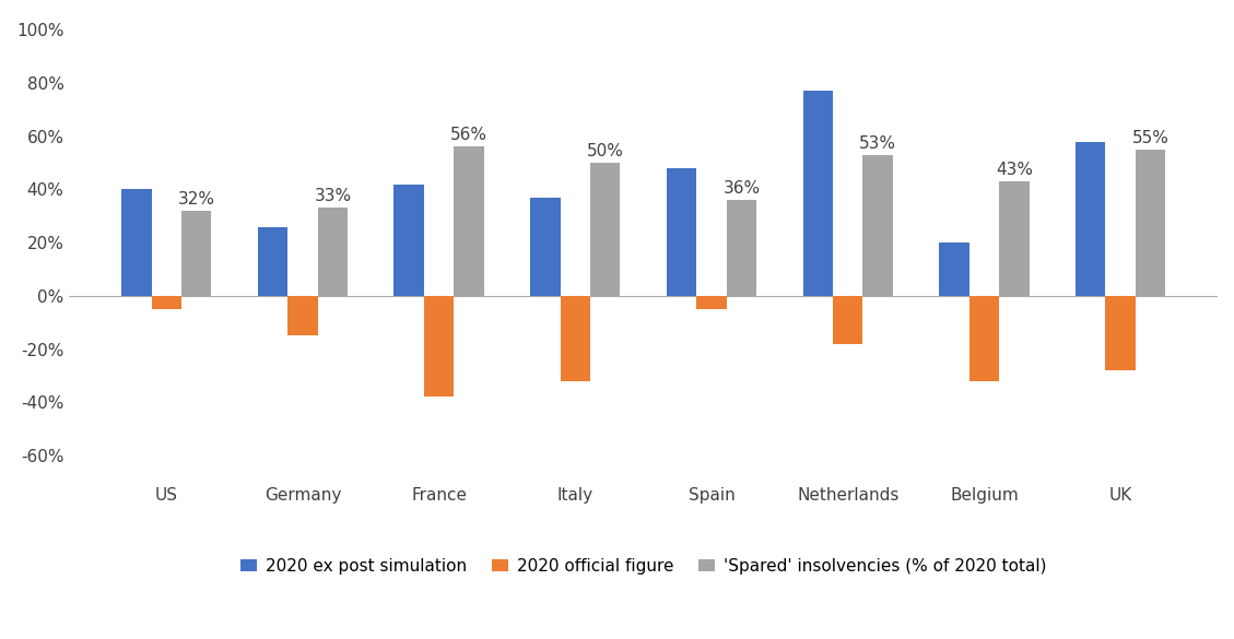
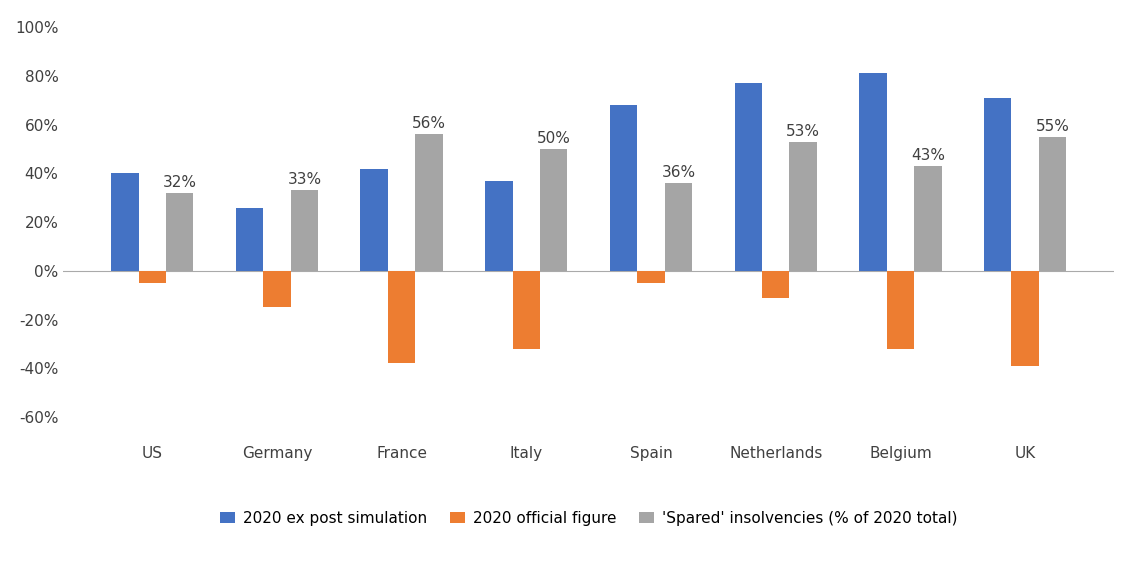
2020 ex post simulation/Spain: 48% -> 68%
2020 official figure/Netherlands: -18% -> -11%
2020 ex post simulation/Belgium: 20% -> 81%
2020 ex post simulation/UK: 58% -> 71%
2020 official figure/UK: -28% -> -39%
